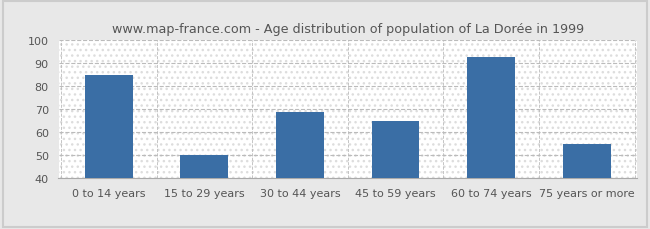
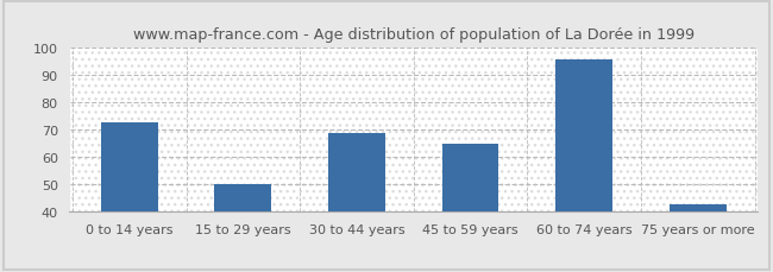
0 to 14 years: 85 -> 73
60 to 74 years: 93 -> 96
75 years or more: 55 -> 43
